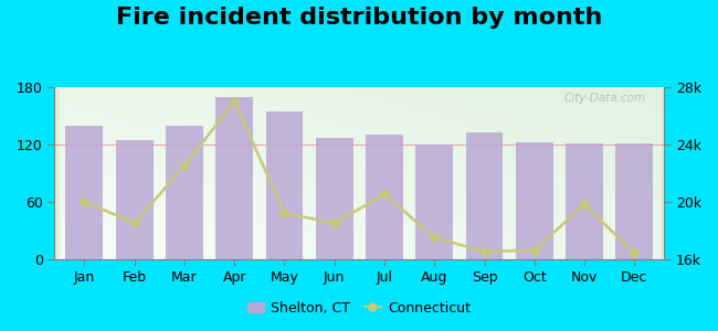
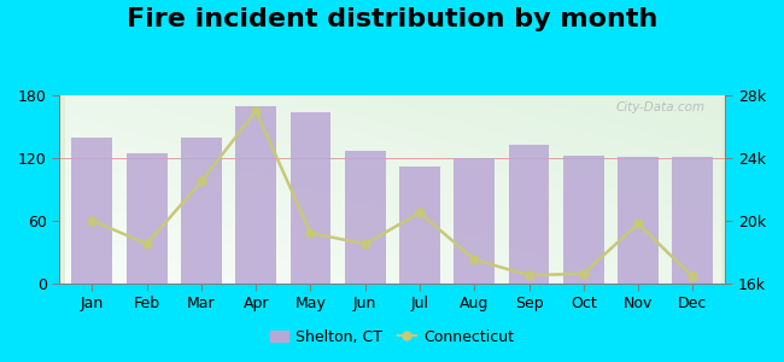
Shelton, CT/May: 155 -> 164
Shelton, CT/Jul: 130 -> 112
